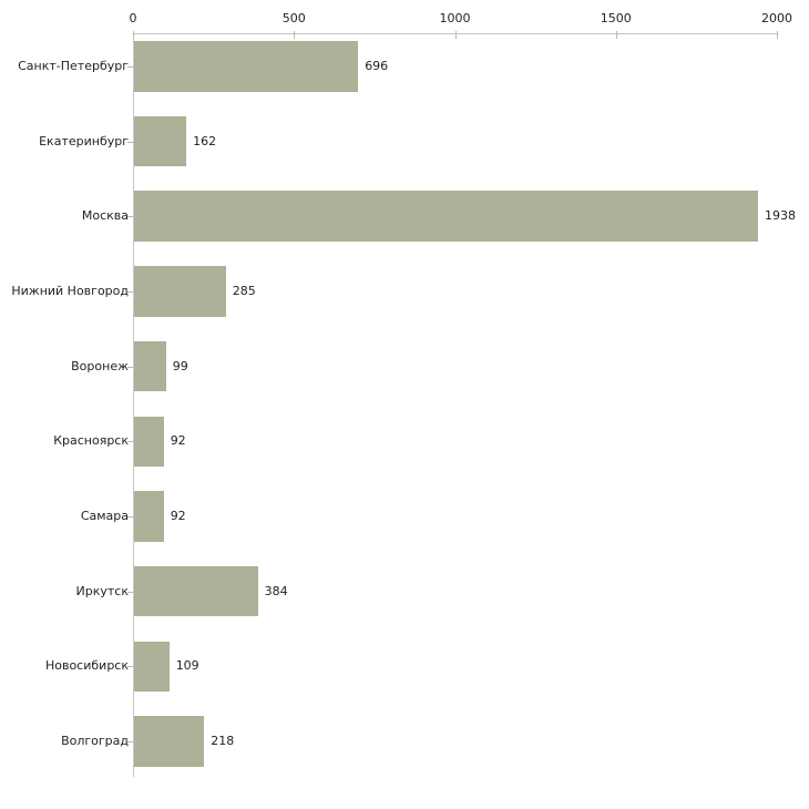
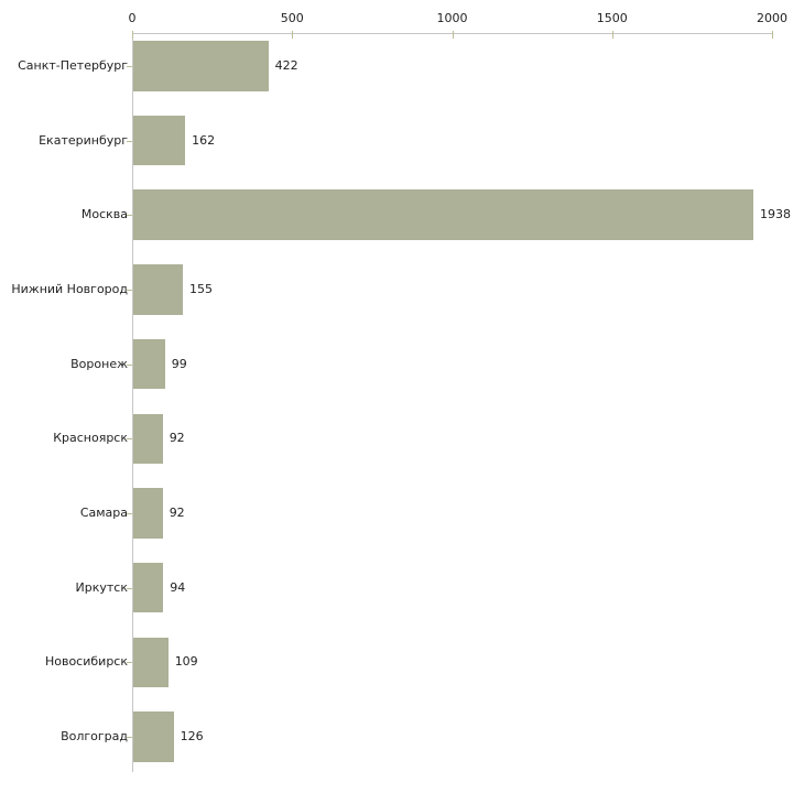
Санкт-Петербург: 696 -> 422
Нижний Новгород: 285 -> 155
Иркутск: 384 -> 94
Волгоград: 218 -> 126
